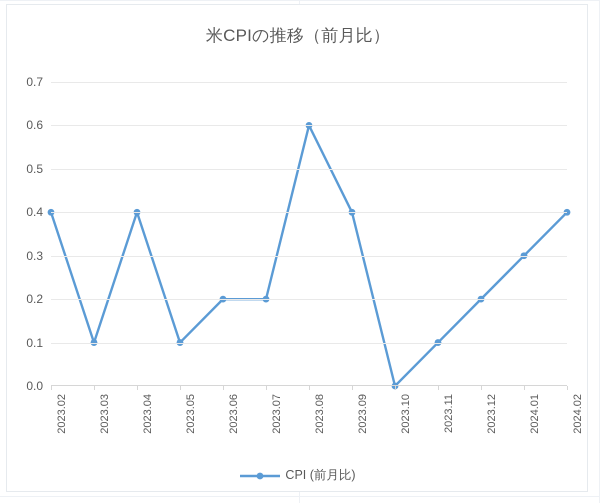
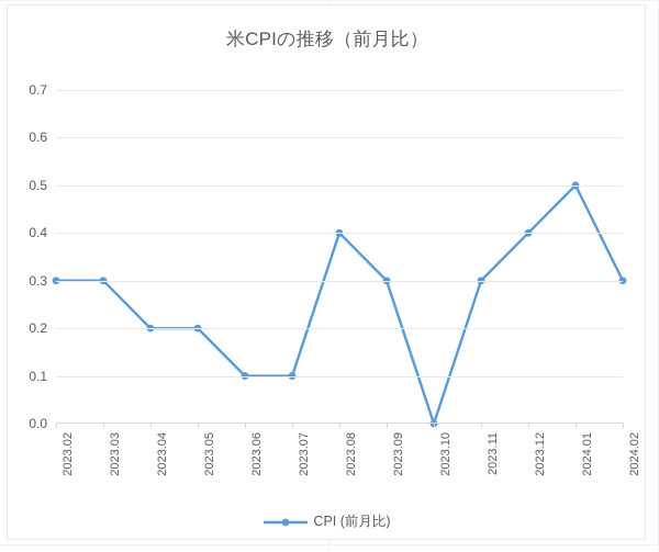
2023.02: 0.4 -> 0.3
2023.03: 0.1 -> 0.3
2023.04: 0.4 -> 0.2
2023.05: 0.1 -> 0.2
2023.06: 0.2 -> 0.1
2023.07: 0.2 -> 0.1
2023.08: 0.6 -> 0.4
2023.09: 0.4 -> 0.3
2023.11: 0.1 -> 0.3
2023.12: 0.2 -> 0.4
2024.01: 0.3 -> 0.5
2024.02: 0.4 -> 0.3
